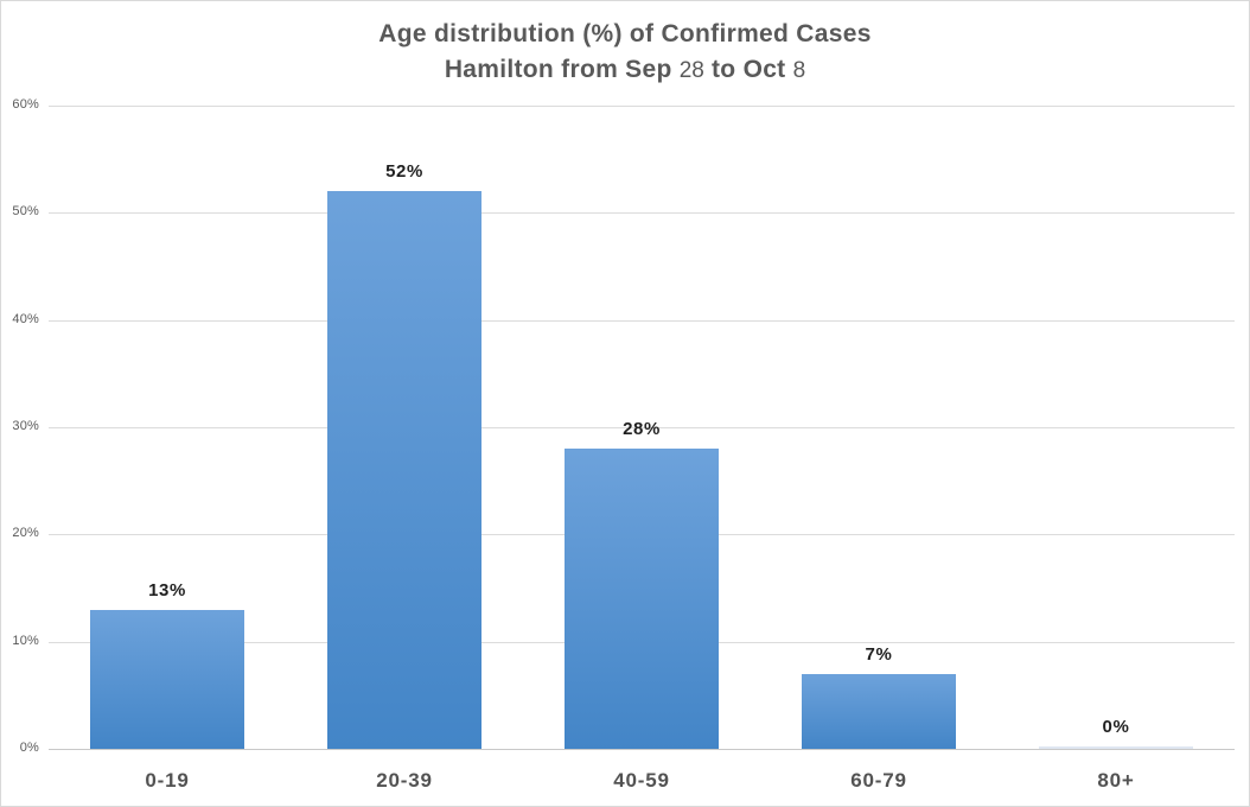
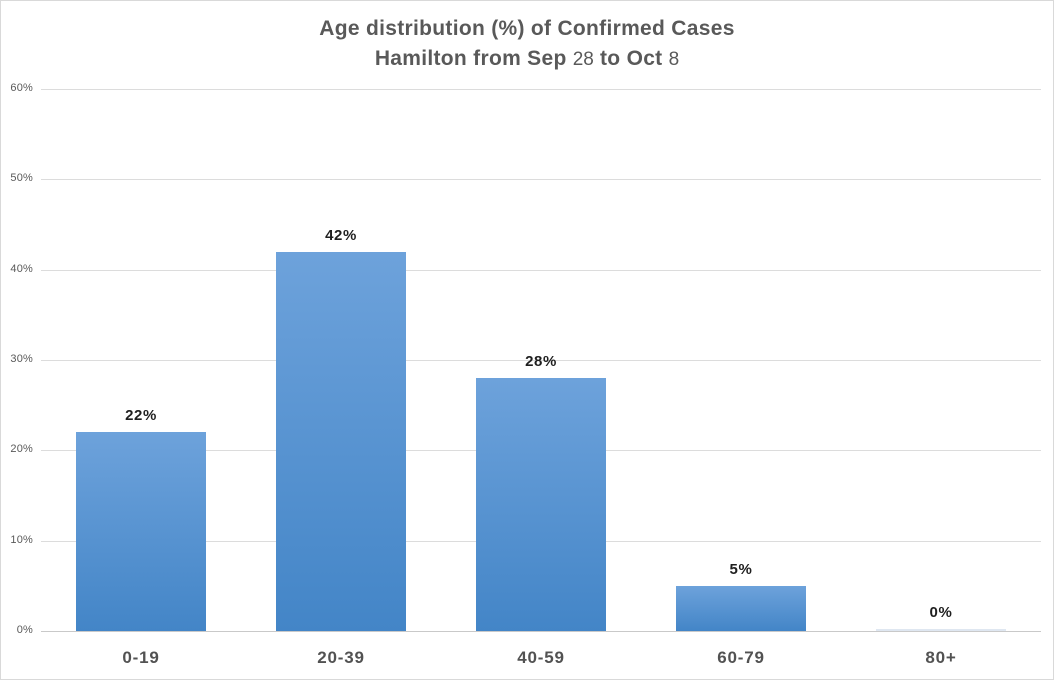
0-19: 13% -> 22%
20-39: 52% -> 42%
60-79: 7% -> 5%
